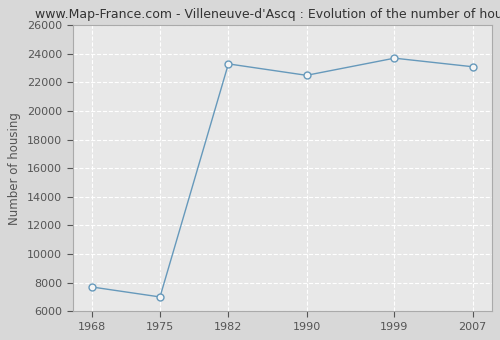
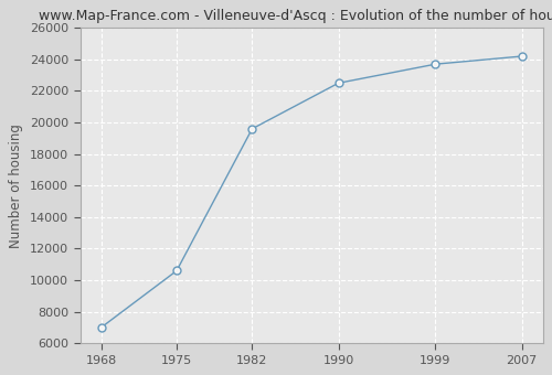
1968: 7700 -> 7000
1975: 7000 -> 10600
1982: 23300 -> 19600
2007: 23100 -> 24200
